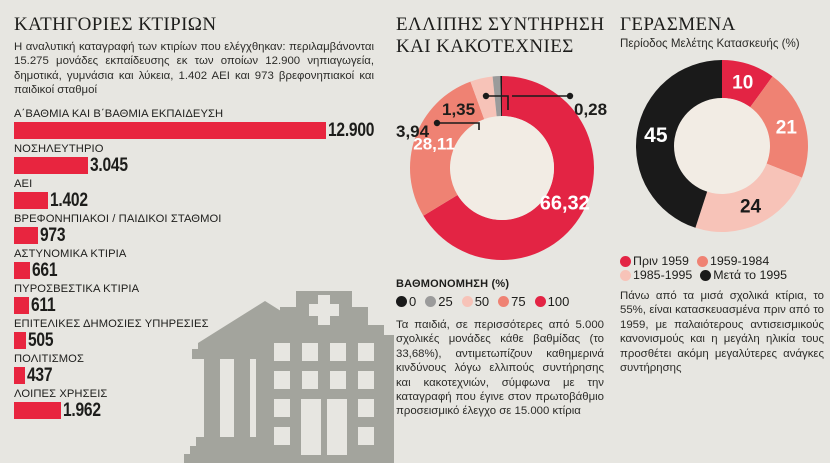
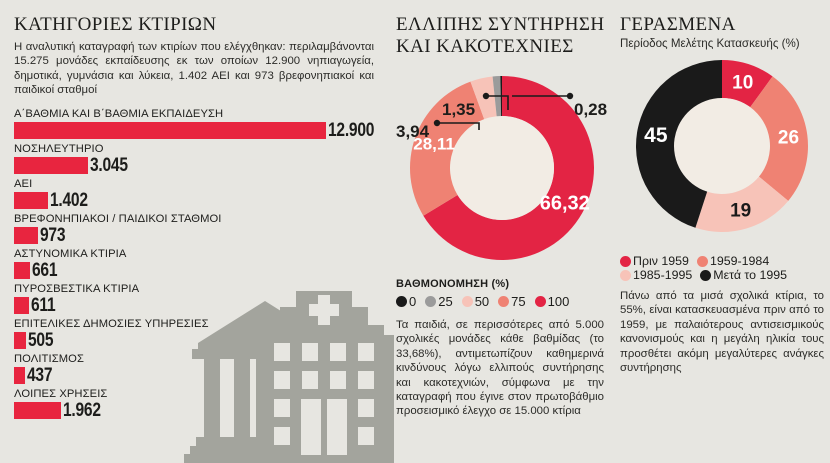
ΓΕΡΑΣΜΕΝΑ/1959-1984: 21 -> 26
ΓΕΡΑΣΜΕΝΑ/1985-1995: 24 -> 19
